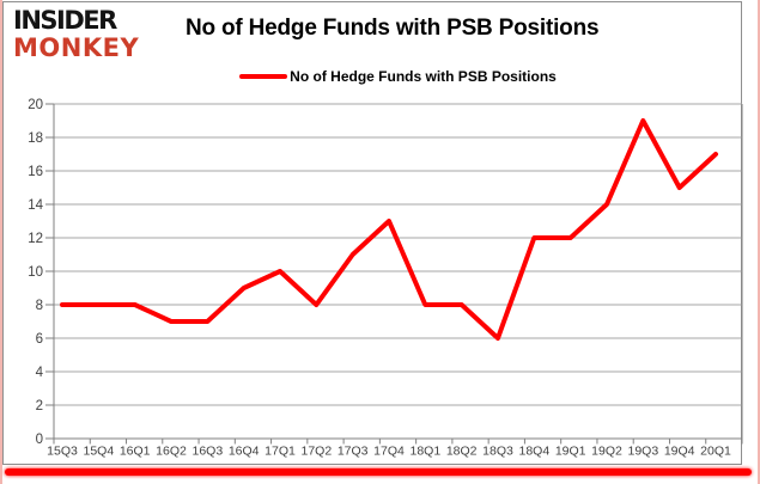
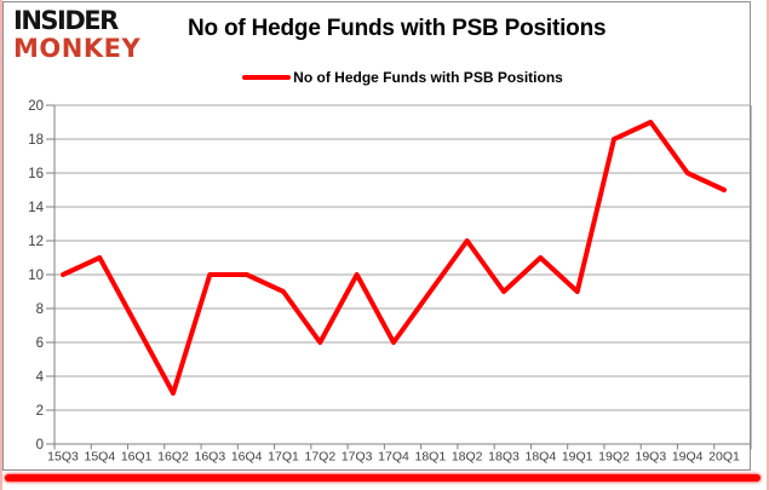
15Q3: 8 -> 10
15Q4: 8 -> 11
16Q1: 8 -> 7
16Q2: 7 -> 3
16Q3: 7 -> 10
16Q4: 9 -> 10
17Q1: 10 -> 9
17Q2: 8 -> 6
17Q3: 11 -> 10
17Q4: 13 -> 6
18Q1: 8 -> 9
18Q2: 8 -> 12
18Q3: 6 -> 9
18Q4: 12 -> 11
19Q1: 12 -> 9
19Q2: 14 -> 18
19Q4: 15 -> 16
20Q1: 17 -> 15
